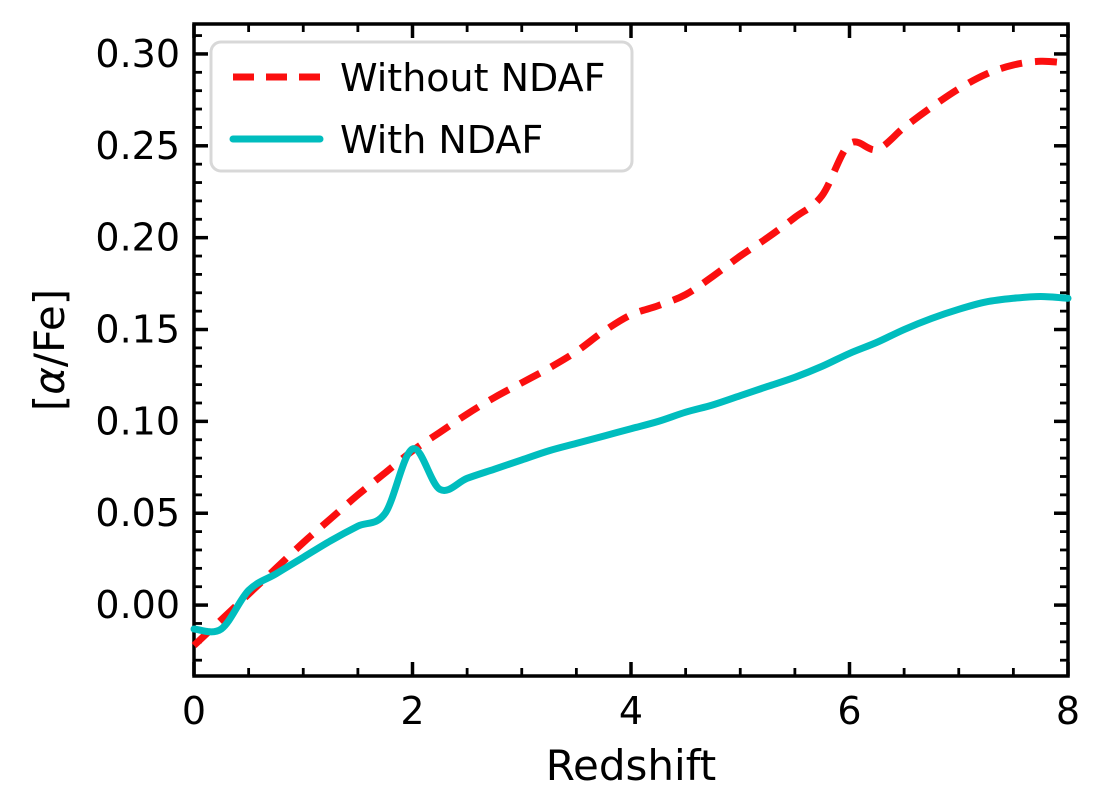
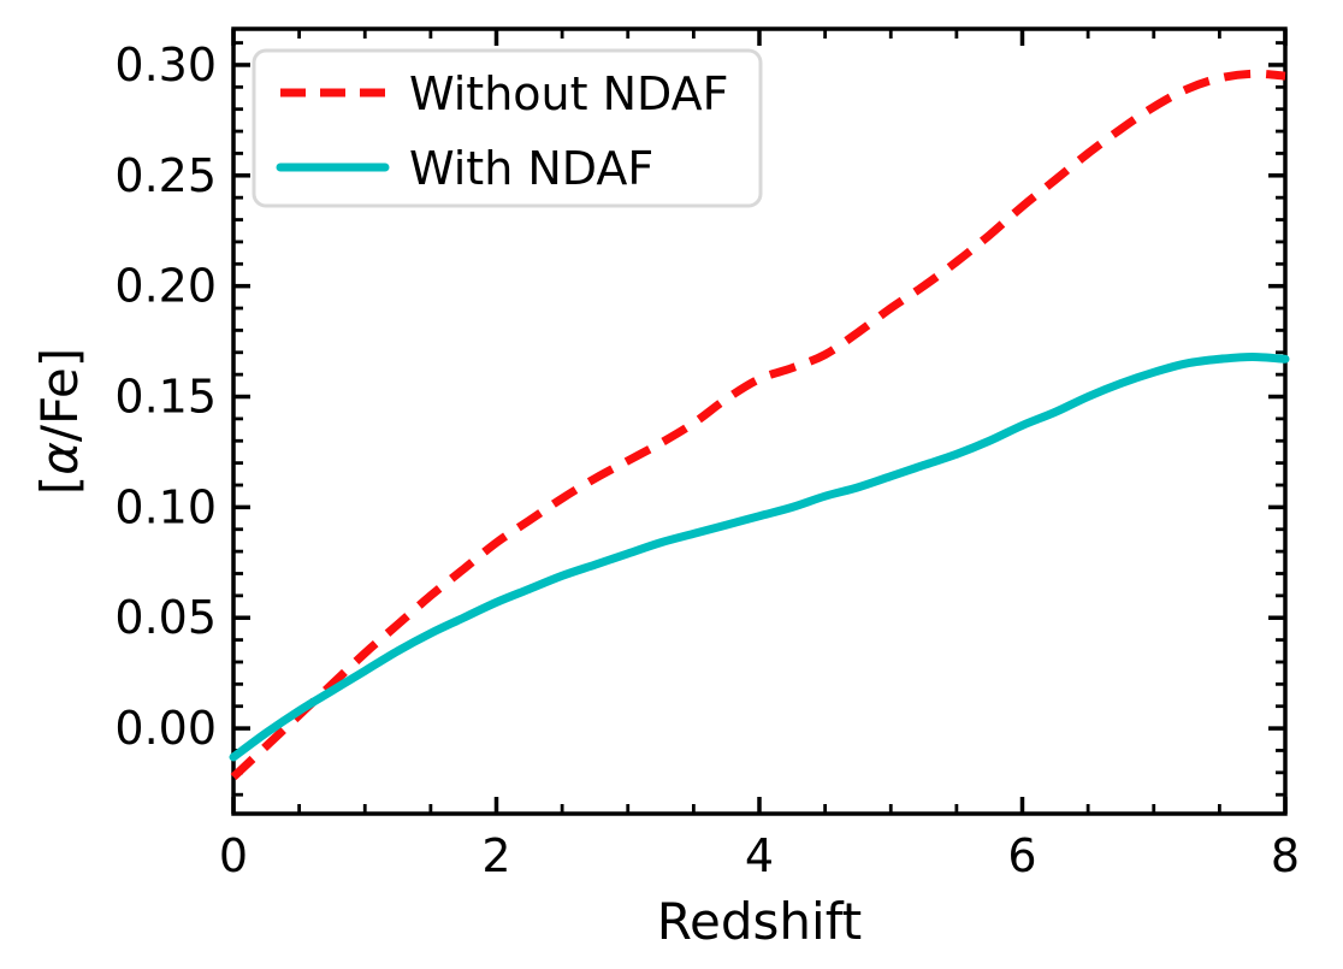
With NDAF/0.25: -0.013 -> -0.002
With NDAF/2: 0.085 -> 0.057
Without NDAF/6: 0.251 -> 0.236
